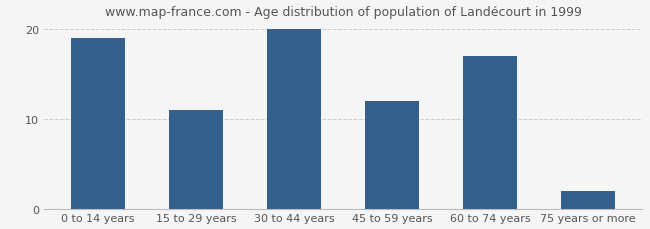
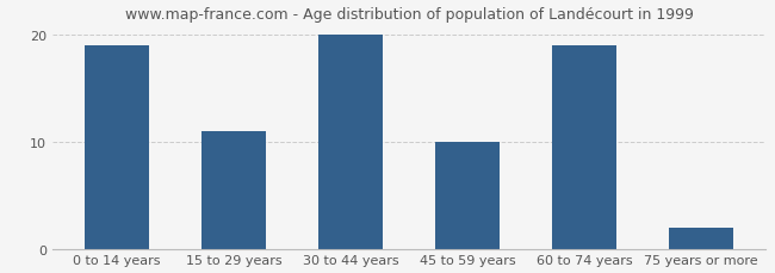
45 to 59 years: 12 -> 10
60 to 74 years: 17 -> 19
